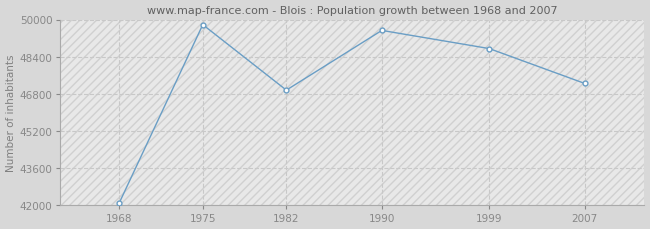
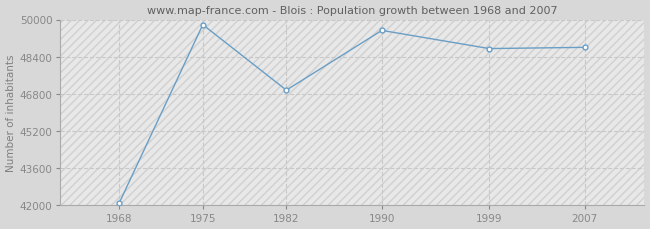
2007: 47240 -> 48800
